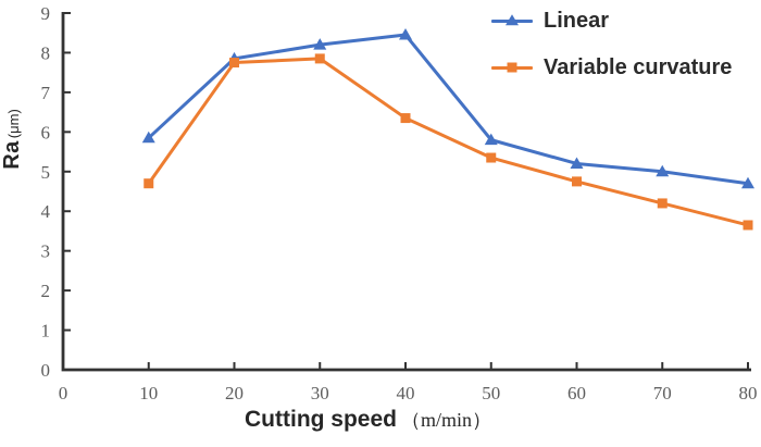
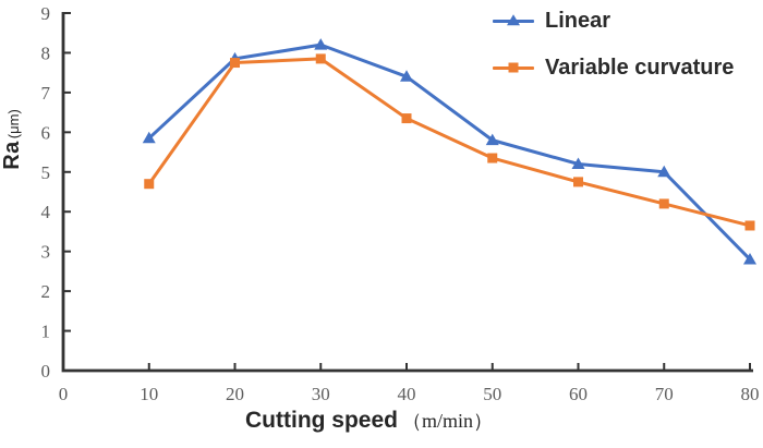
Linear/40: 8.4 -> 7.4
Linear/80: 4.7 -> 2.8
